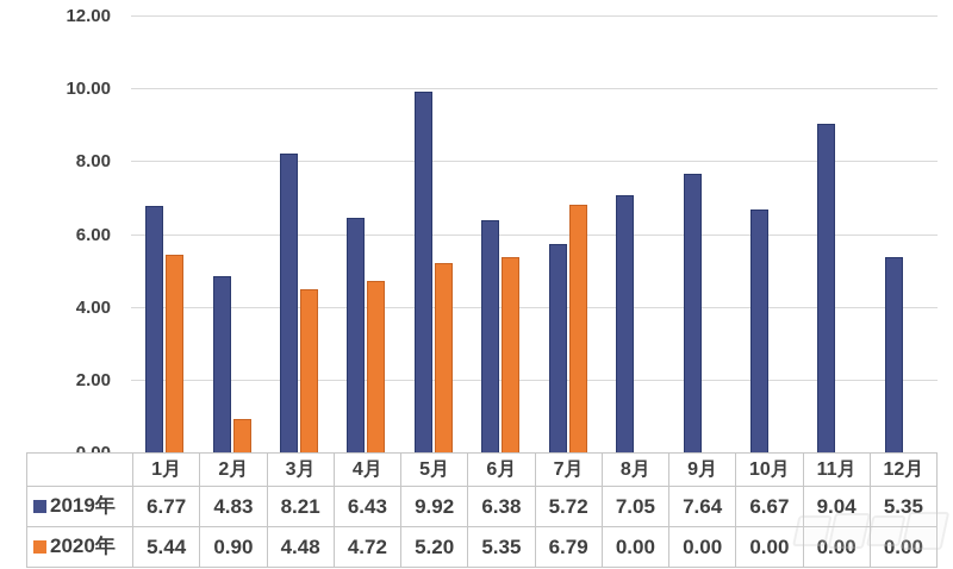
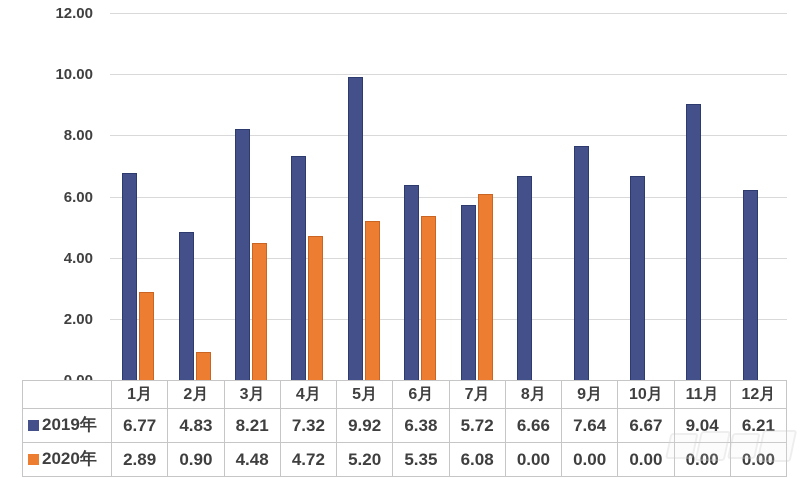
2020年/1月: 5.44 -> 2.89
2019年/4月: 6.43 -> 7.32
2020年/7月: 6.79 -> 6.08
2019年/8月: 7.05 -> 6.66
2019年/12月: 5.35 -> 6.21
